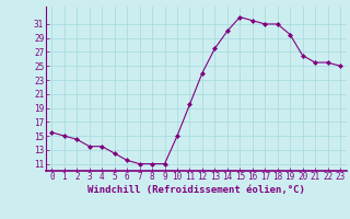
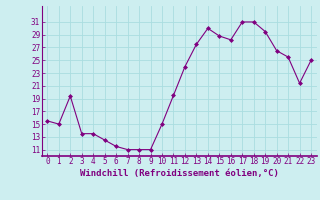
2: 14.5 -> 19.4
15: 32.0 -> 28.8
16: 31.5 -> 28.2
22: 25.5 -> 21.4
